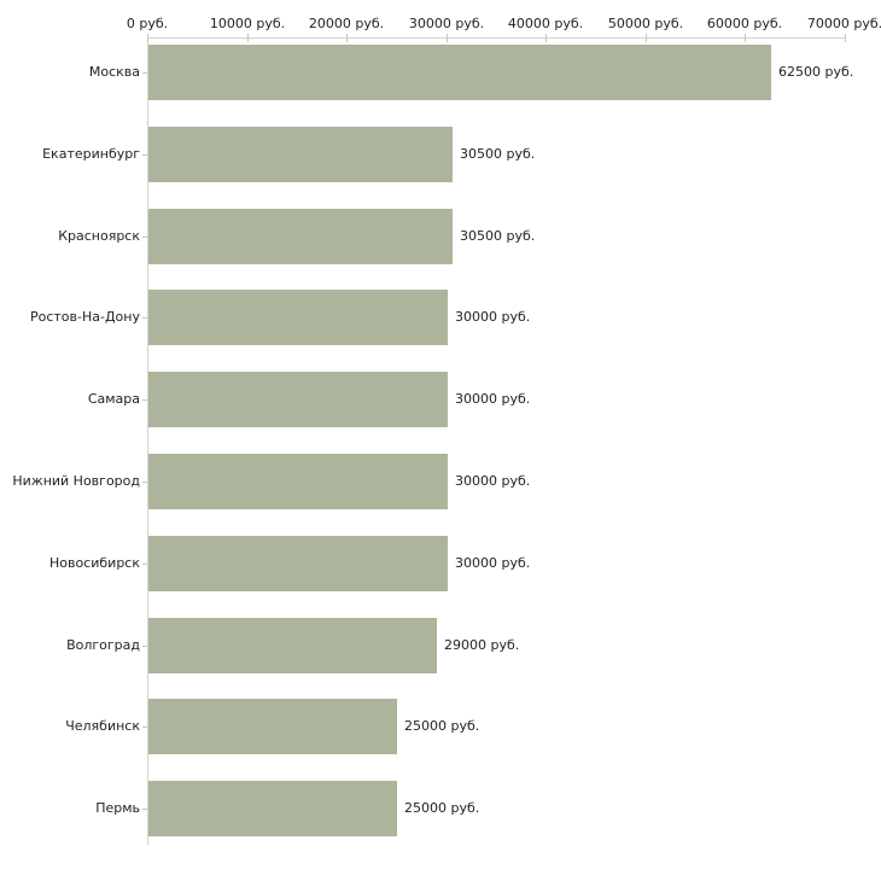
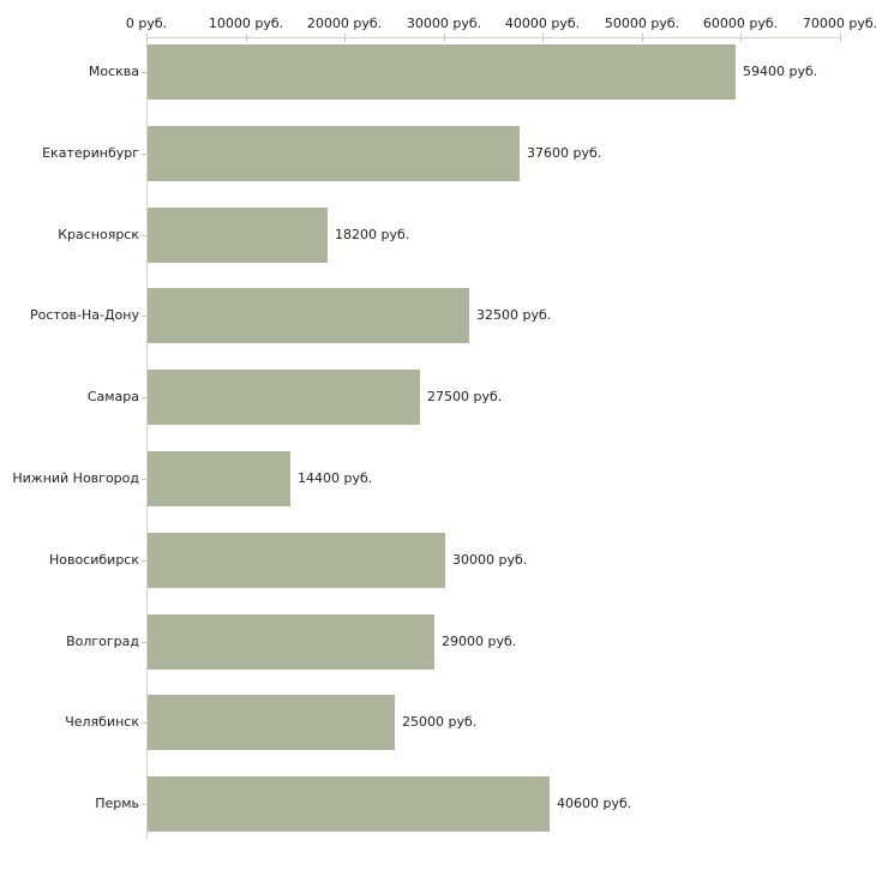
Москва: 62500 -> 59400
Екатеринбург: 30500 -> 37600
Красноярск: 30500 -> 18200
Ростов-На-Дону: 30000 -> 32500
Самара: 30000 -> 27500
Нижний Новгород: 30000 -> 14400
Пермь: 25000 -> 40600
